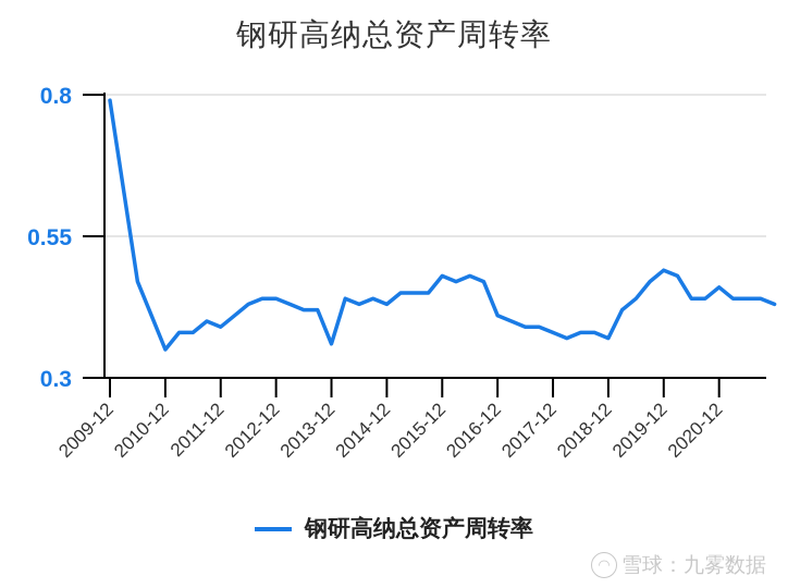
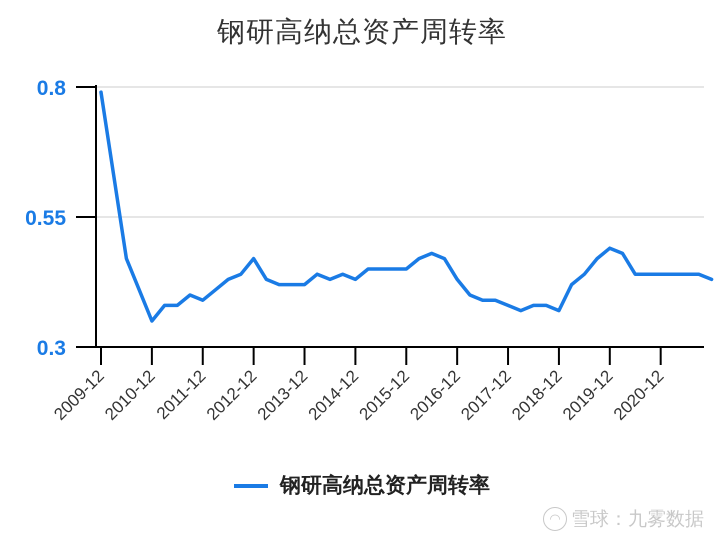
2012-12: 0.44 -> 0.47
2013-12: 0.36 -> 0.42
2015-12: 0.48 -> 0.45
2016-12: 0.41 -> 0.43
2020-12: 0.46 -> 0.44
